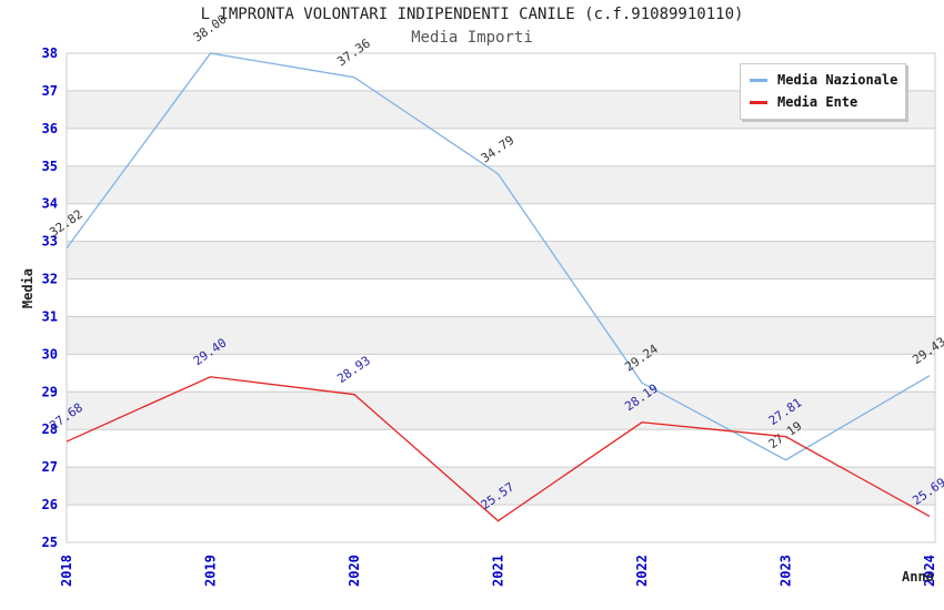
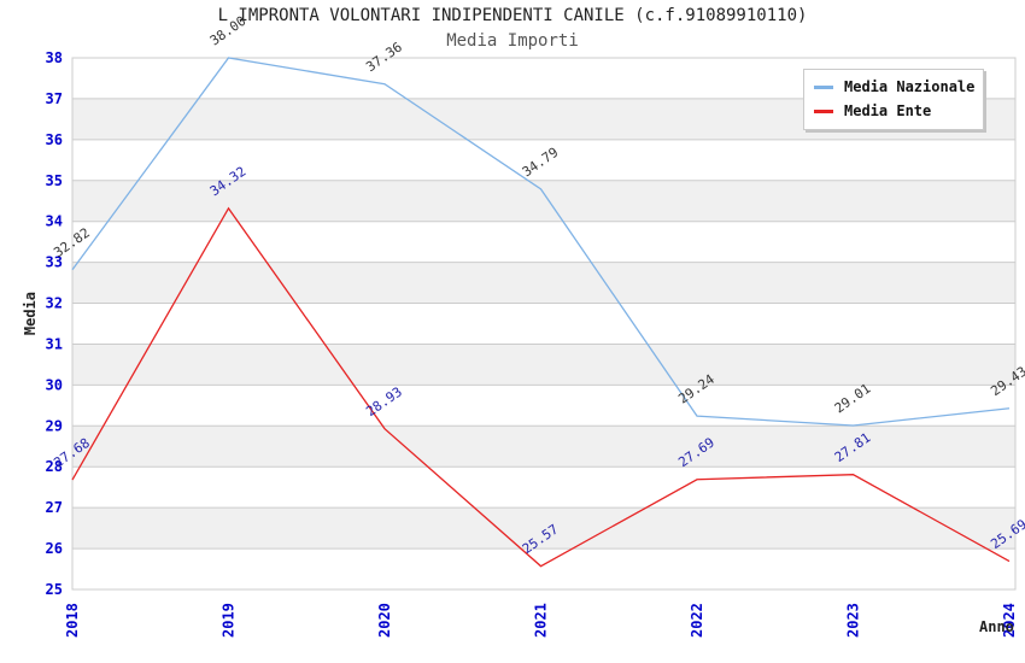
Media Ente/2019: 29.40 -> 34.32
Media Ente/2022: 28.19 -> 27.69
Media Nazionale/2023: 27.19 -> 29.01
